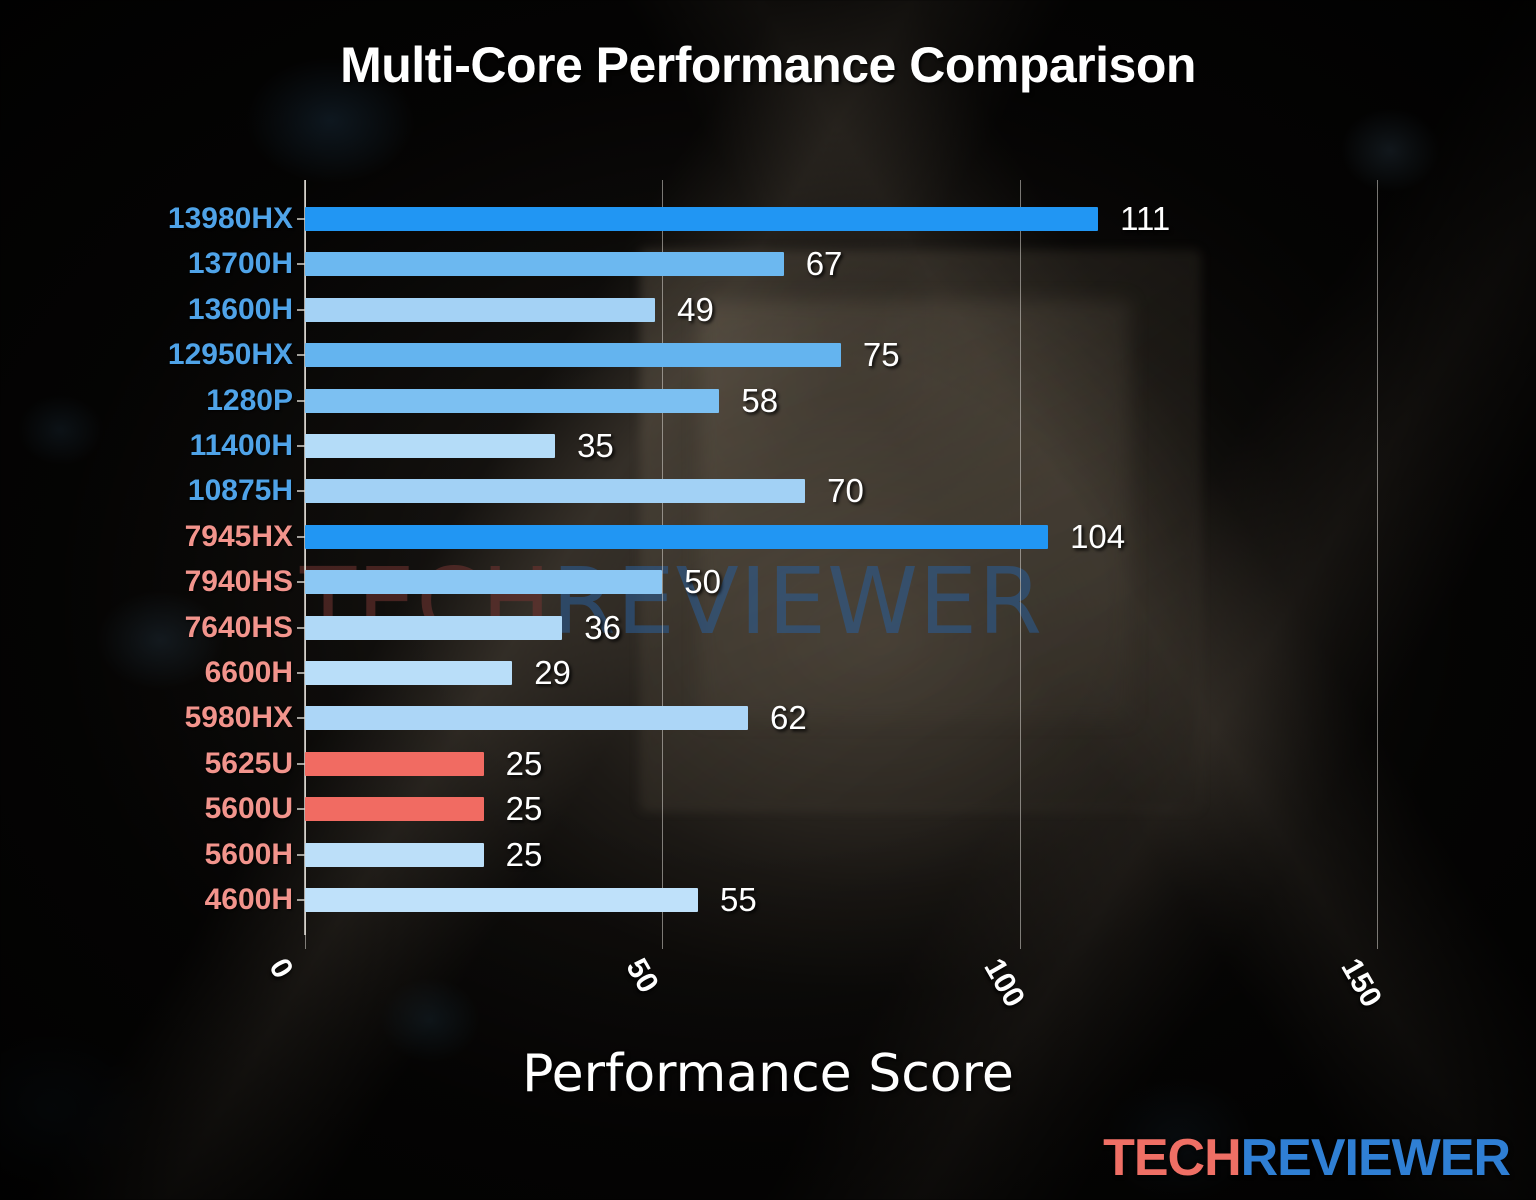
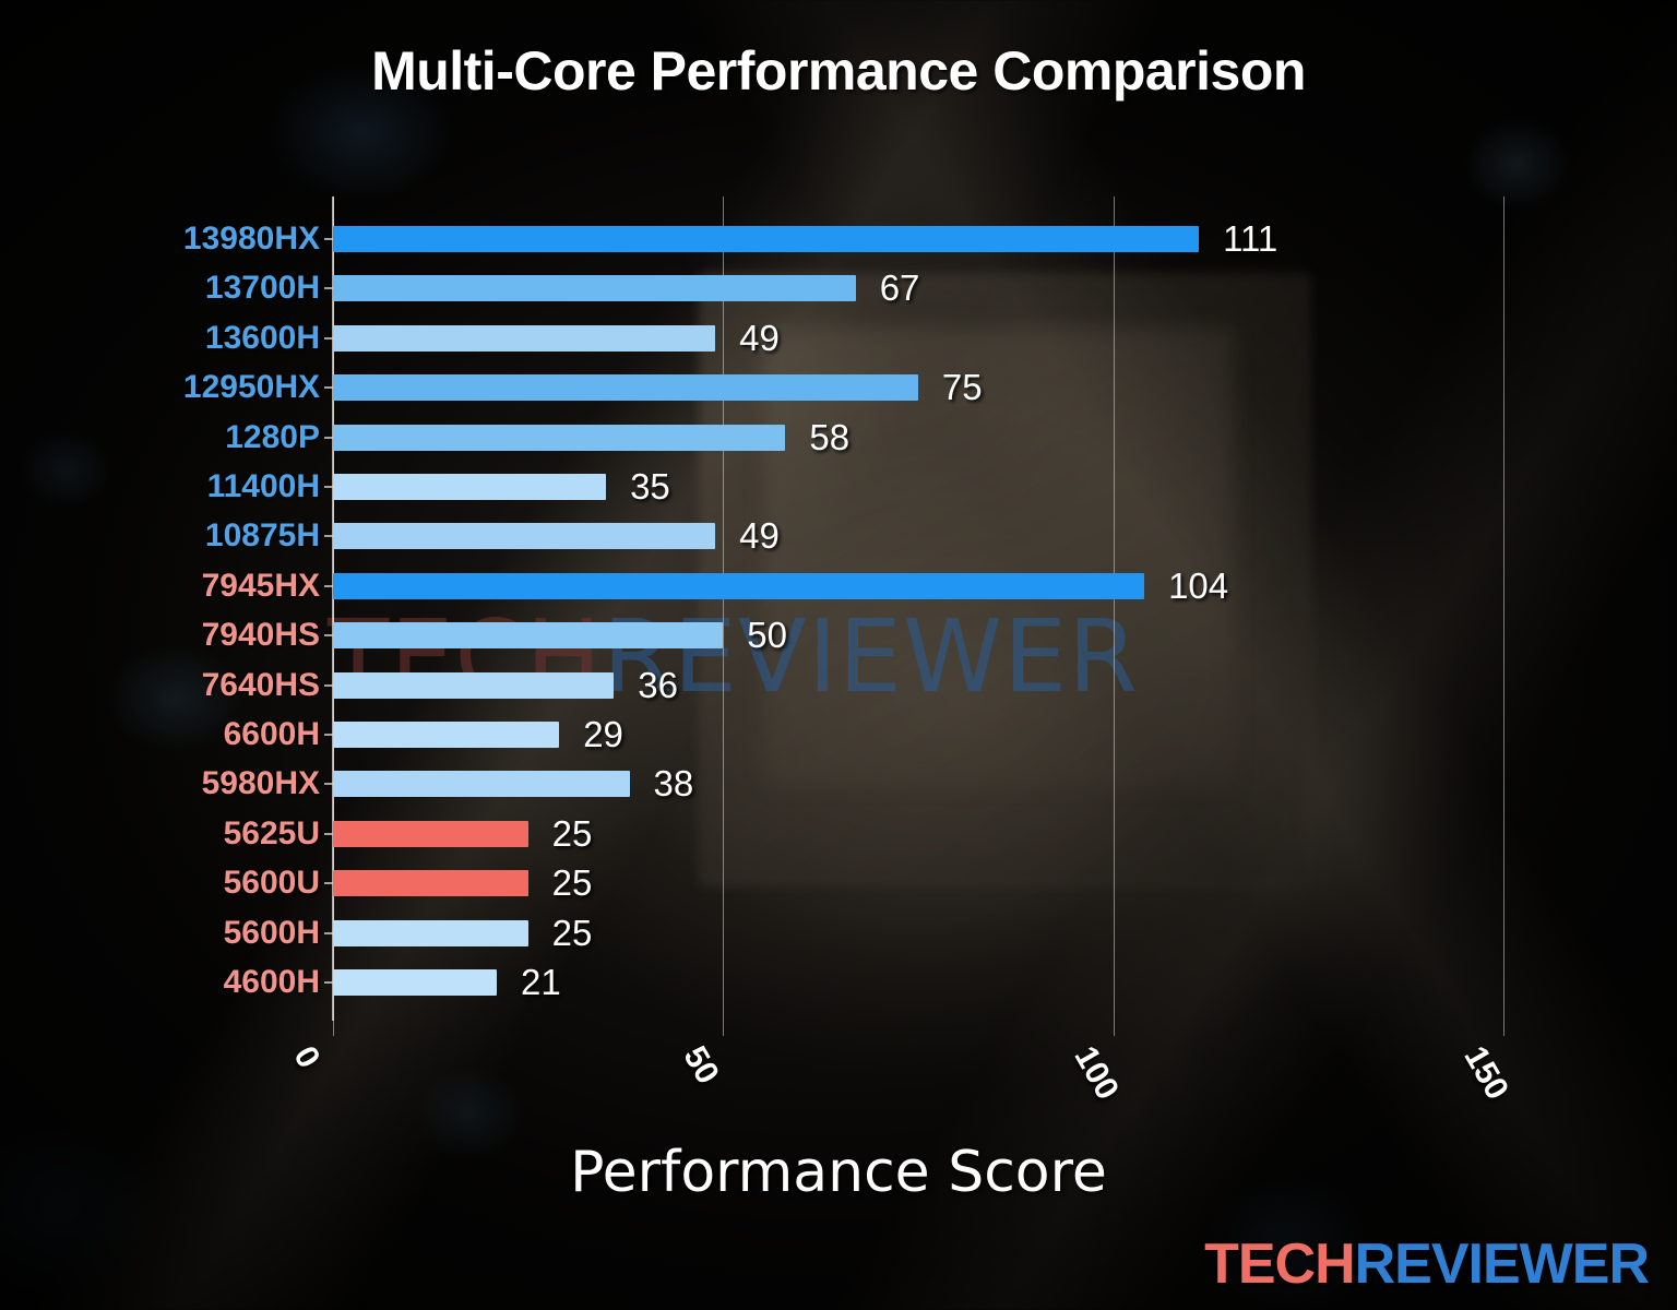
10875H: 70 -> 49
5980HX: 62 -> 38
4600H: 55 -> 21
